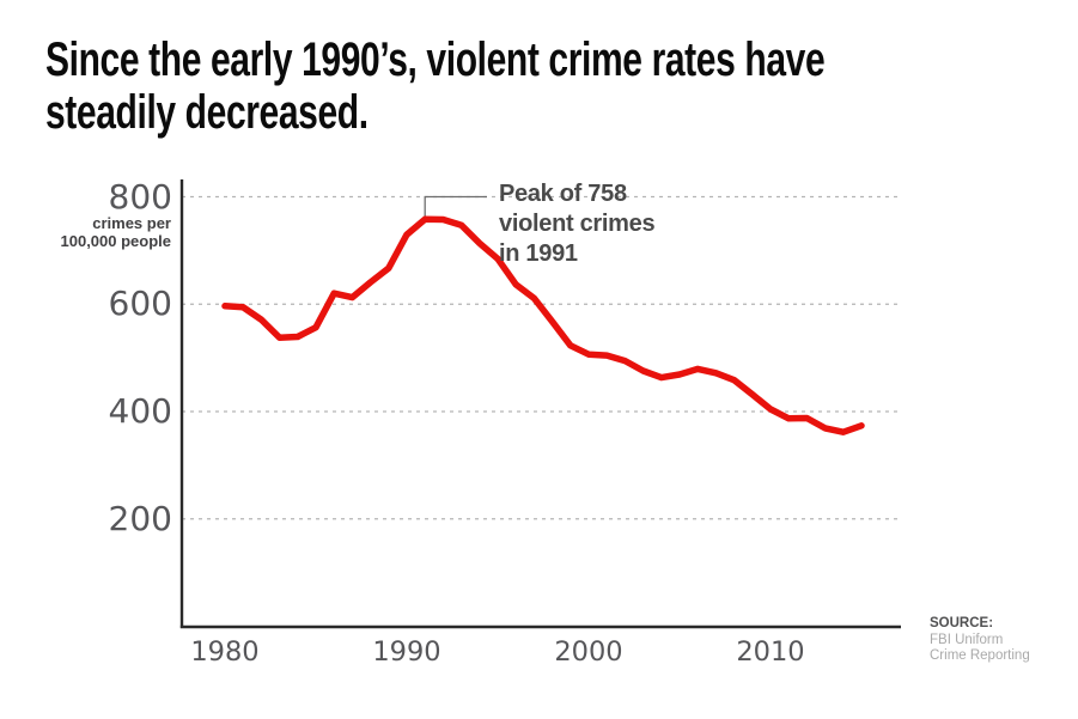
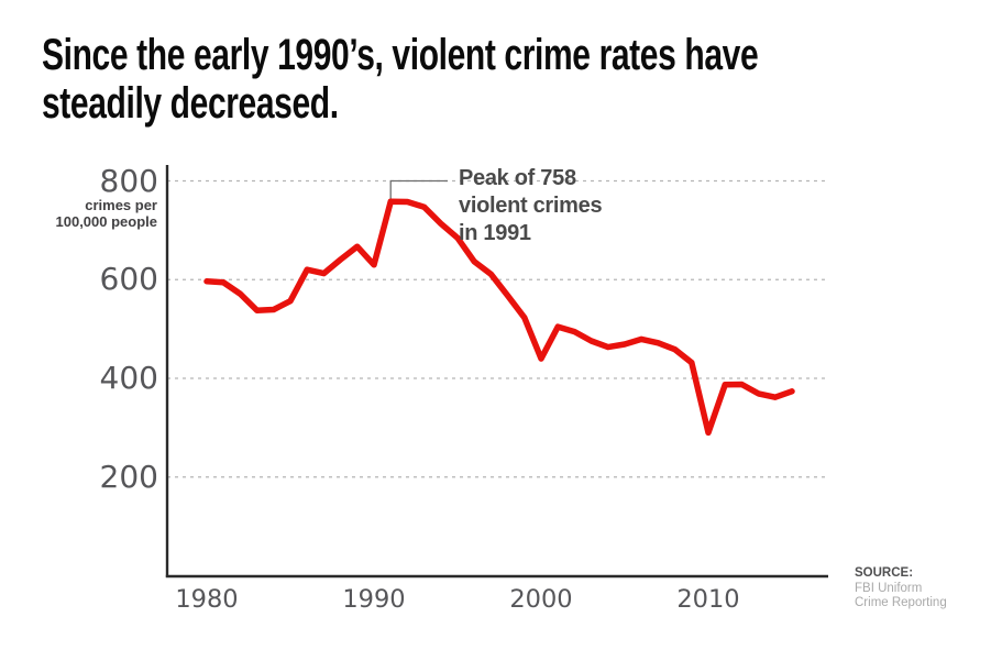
1990: 730 -> 630
2000: 510 -> 440
2010: 400 -> 290
